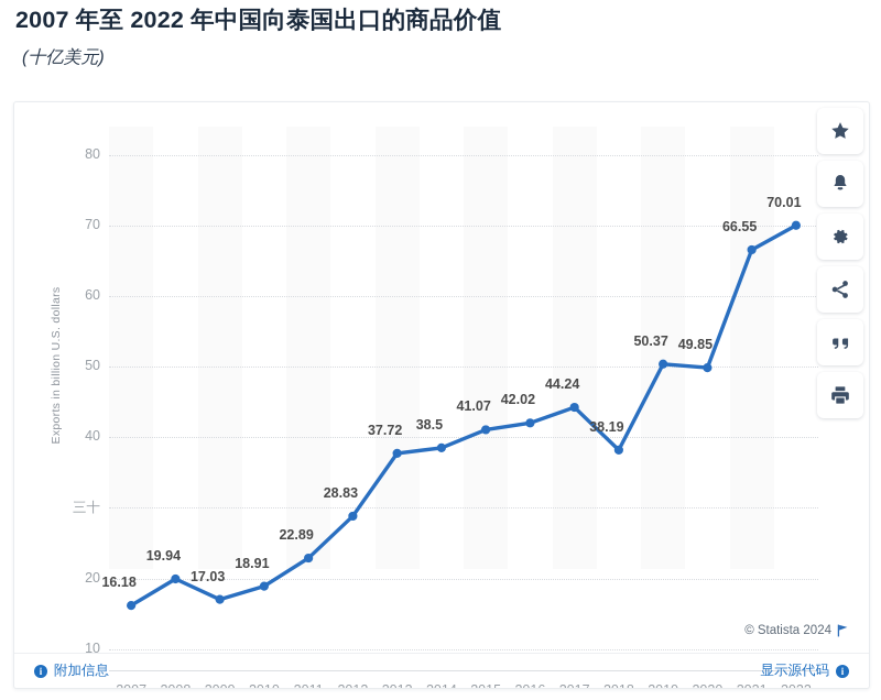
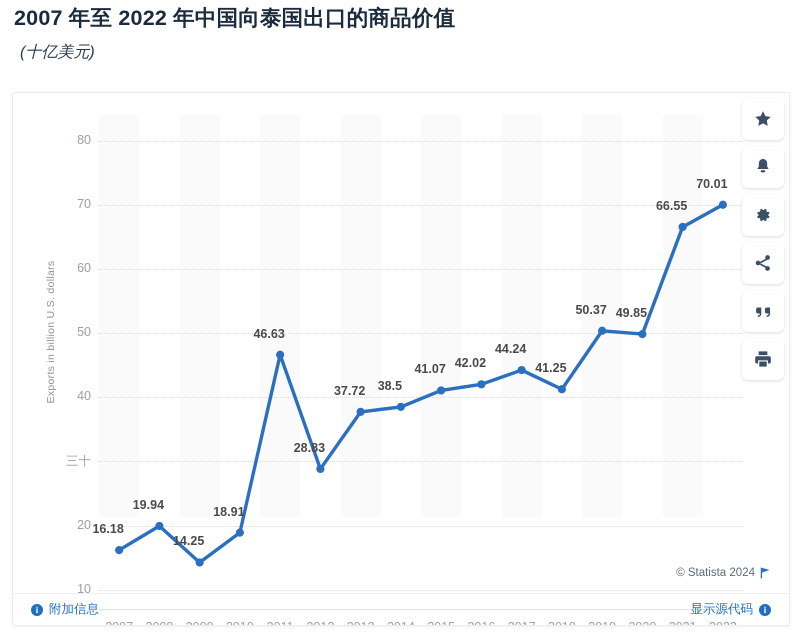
2009: 17.03 -> 14.25
2011: 22.89 -> 46.63
2018: 38.19 -> 41.25
